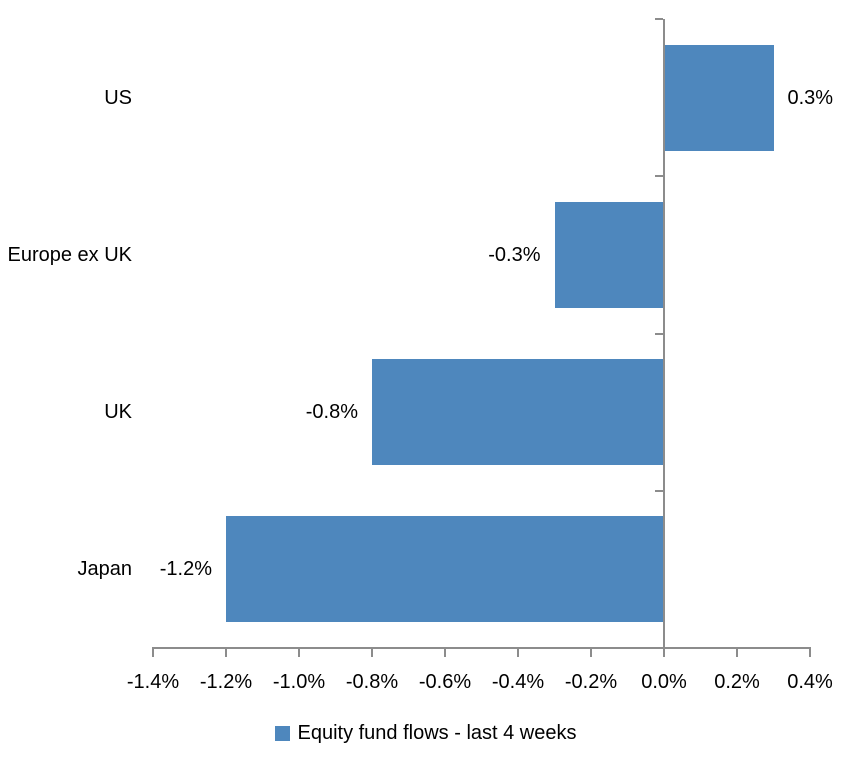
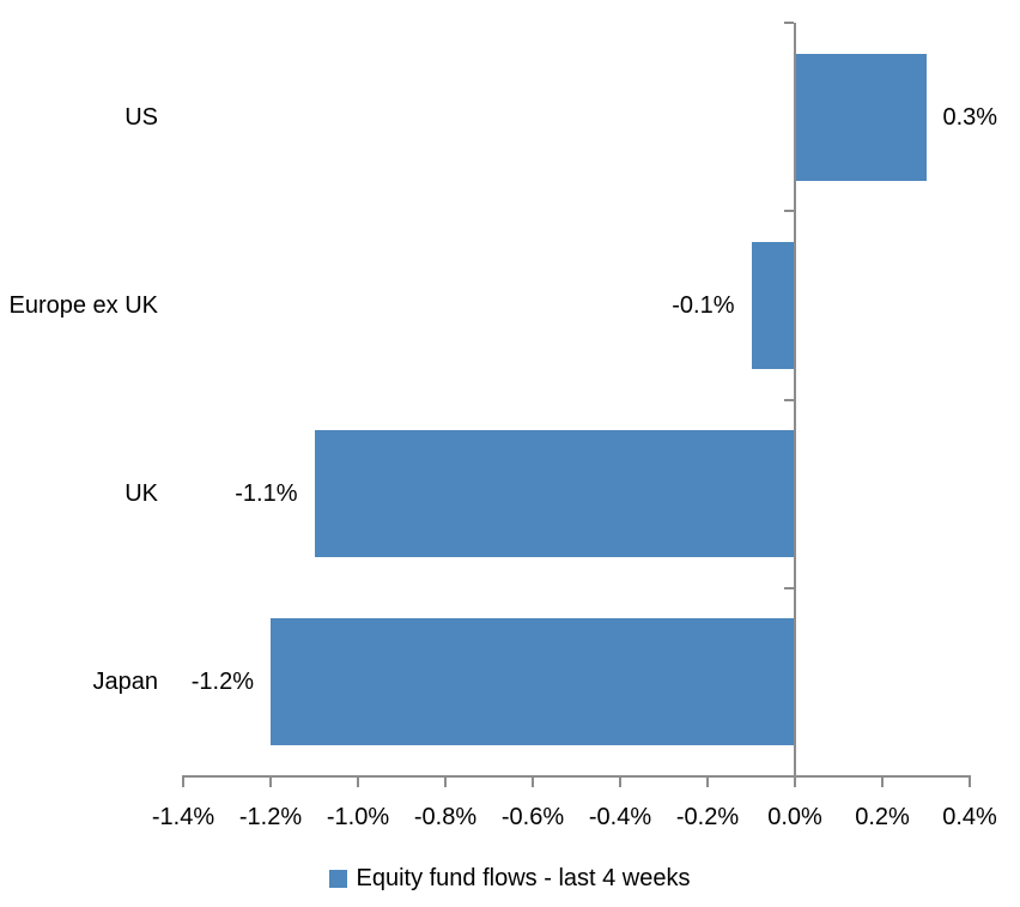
Europe ex UK: -0.3% -> -0.1%
UK: -0.8% -> -1.1%
